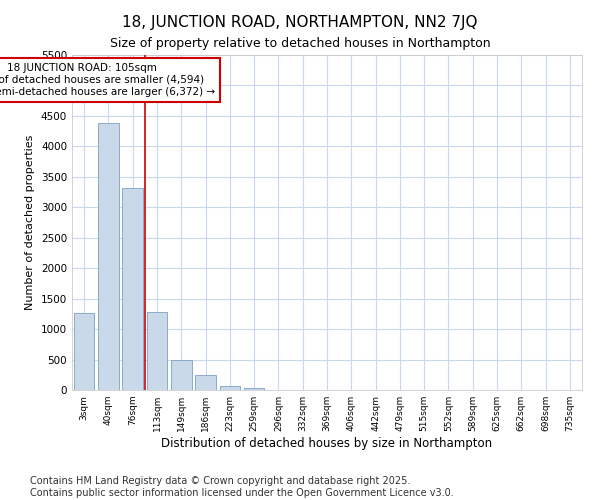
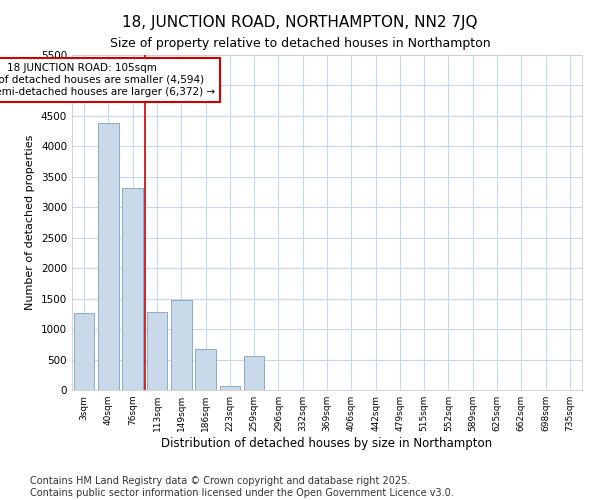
149sqm: 500 -> 1480
186sqm: 240 -> 680
259sqm: 30 -> 560
